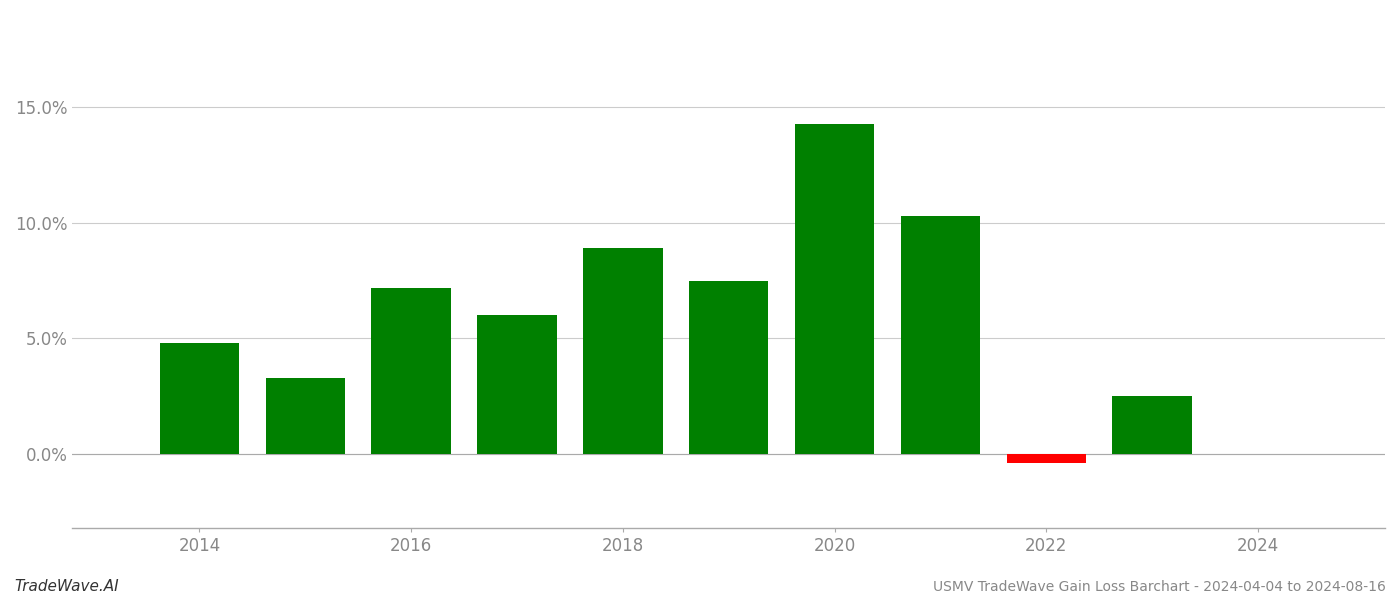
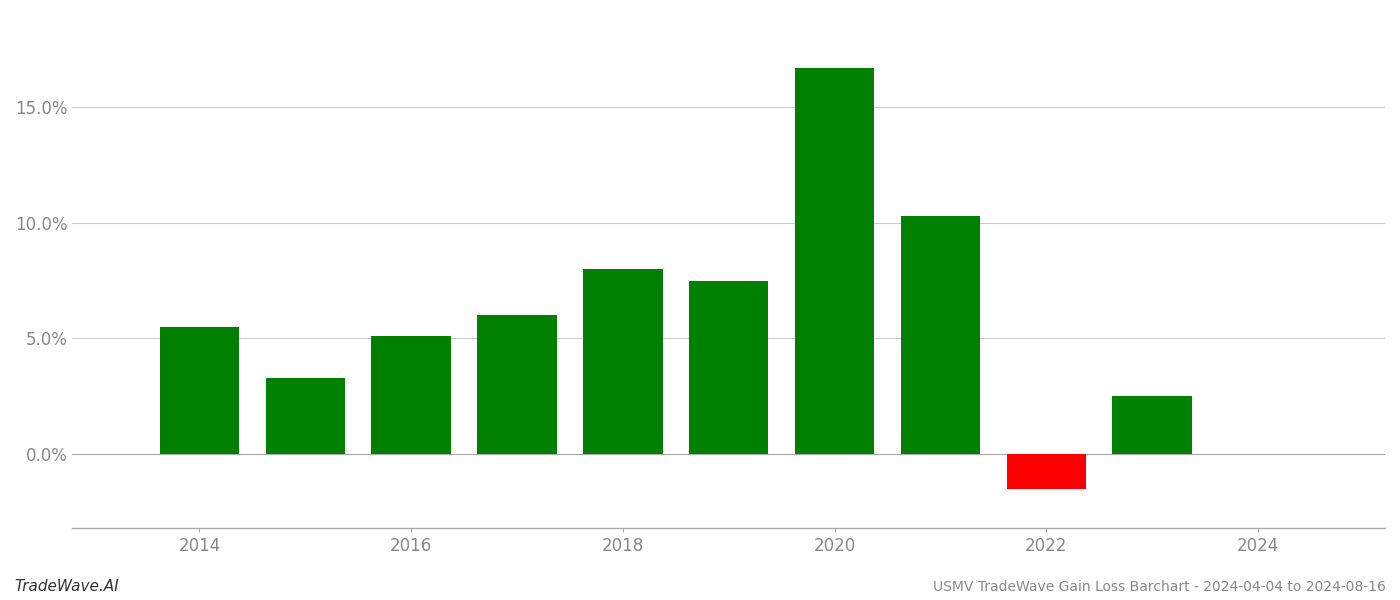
2014: 4.8% -> 5.5%
2016: 7.2% -> 5.1%
2018: 8.9% -> 8.0%
2020: 14.3% -> 16.7%
2022: -0.4% -> -1.5%
